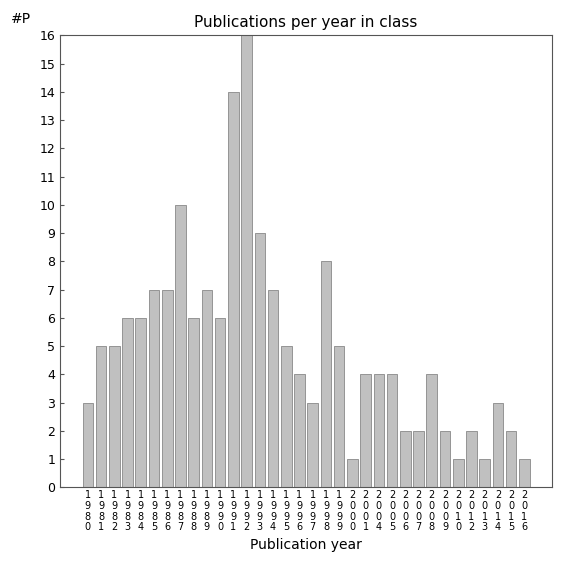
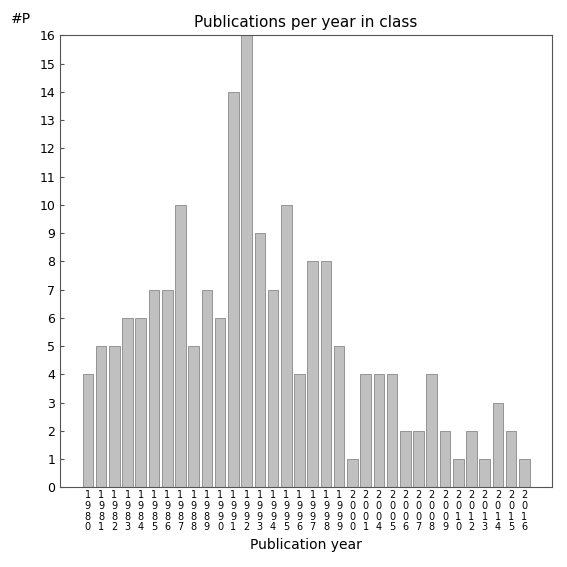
1 9 8 0: 3 -> 4
1 9 8 8: 6 -> 5
1 9 9 5: 5 -> 10
1 9 9 7: 3 -> 8
